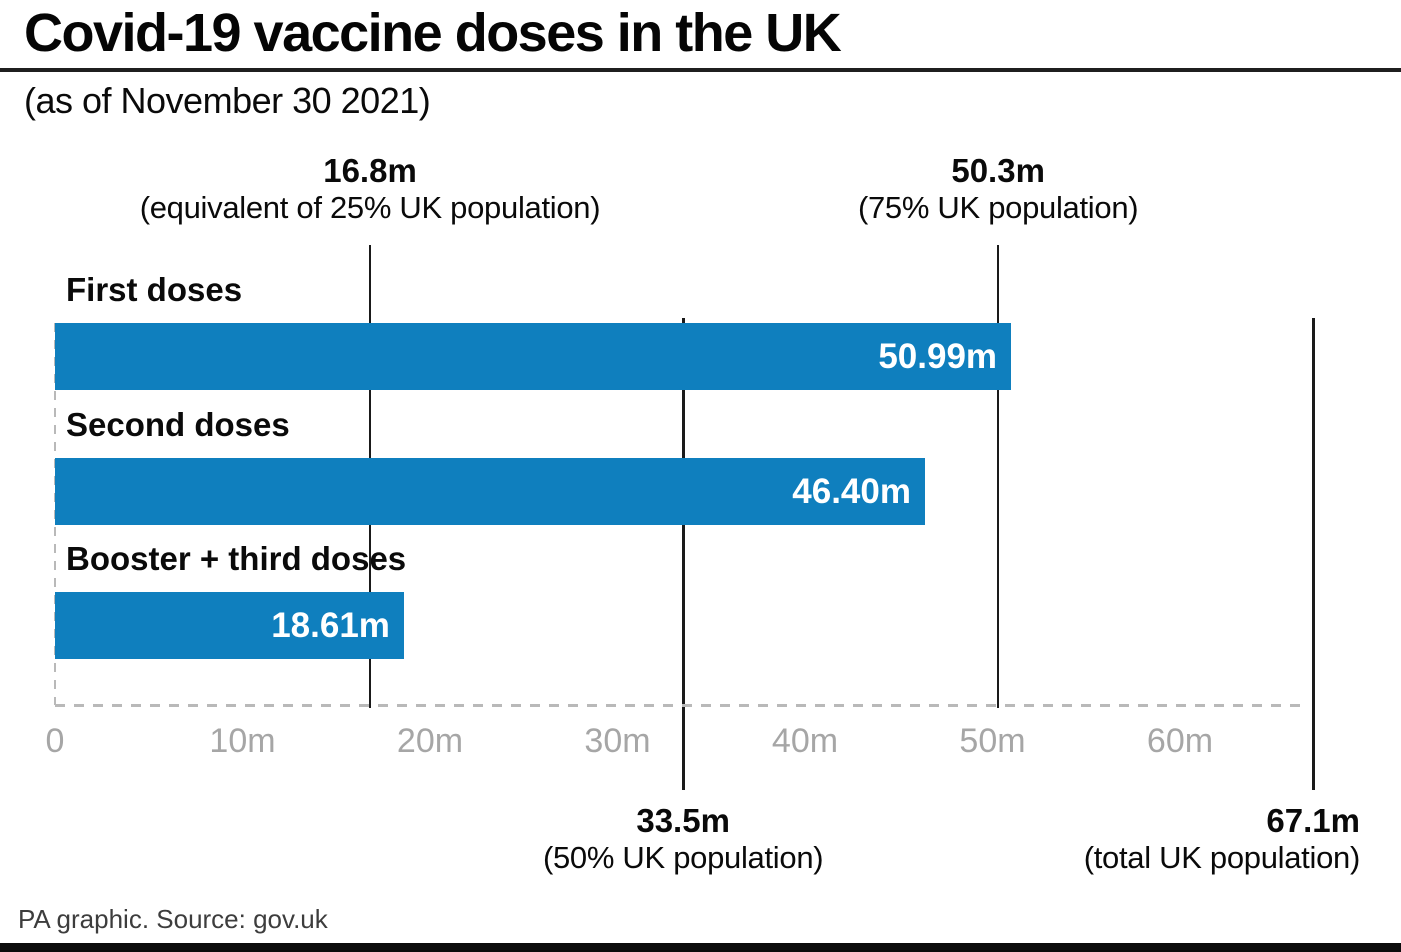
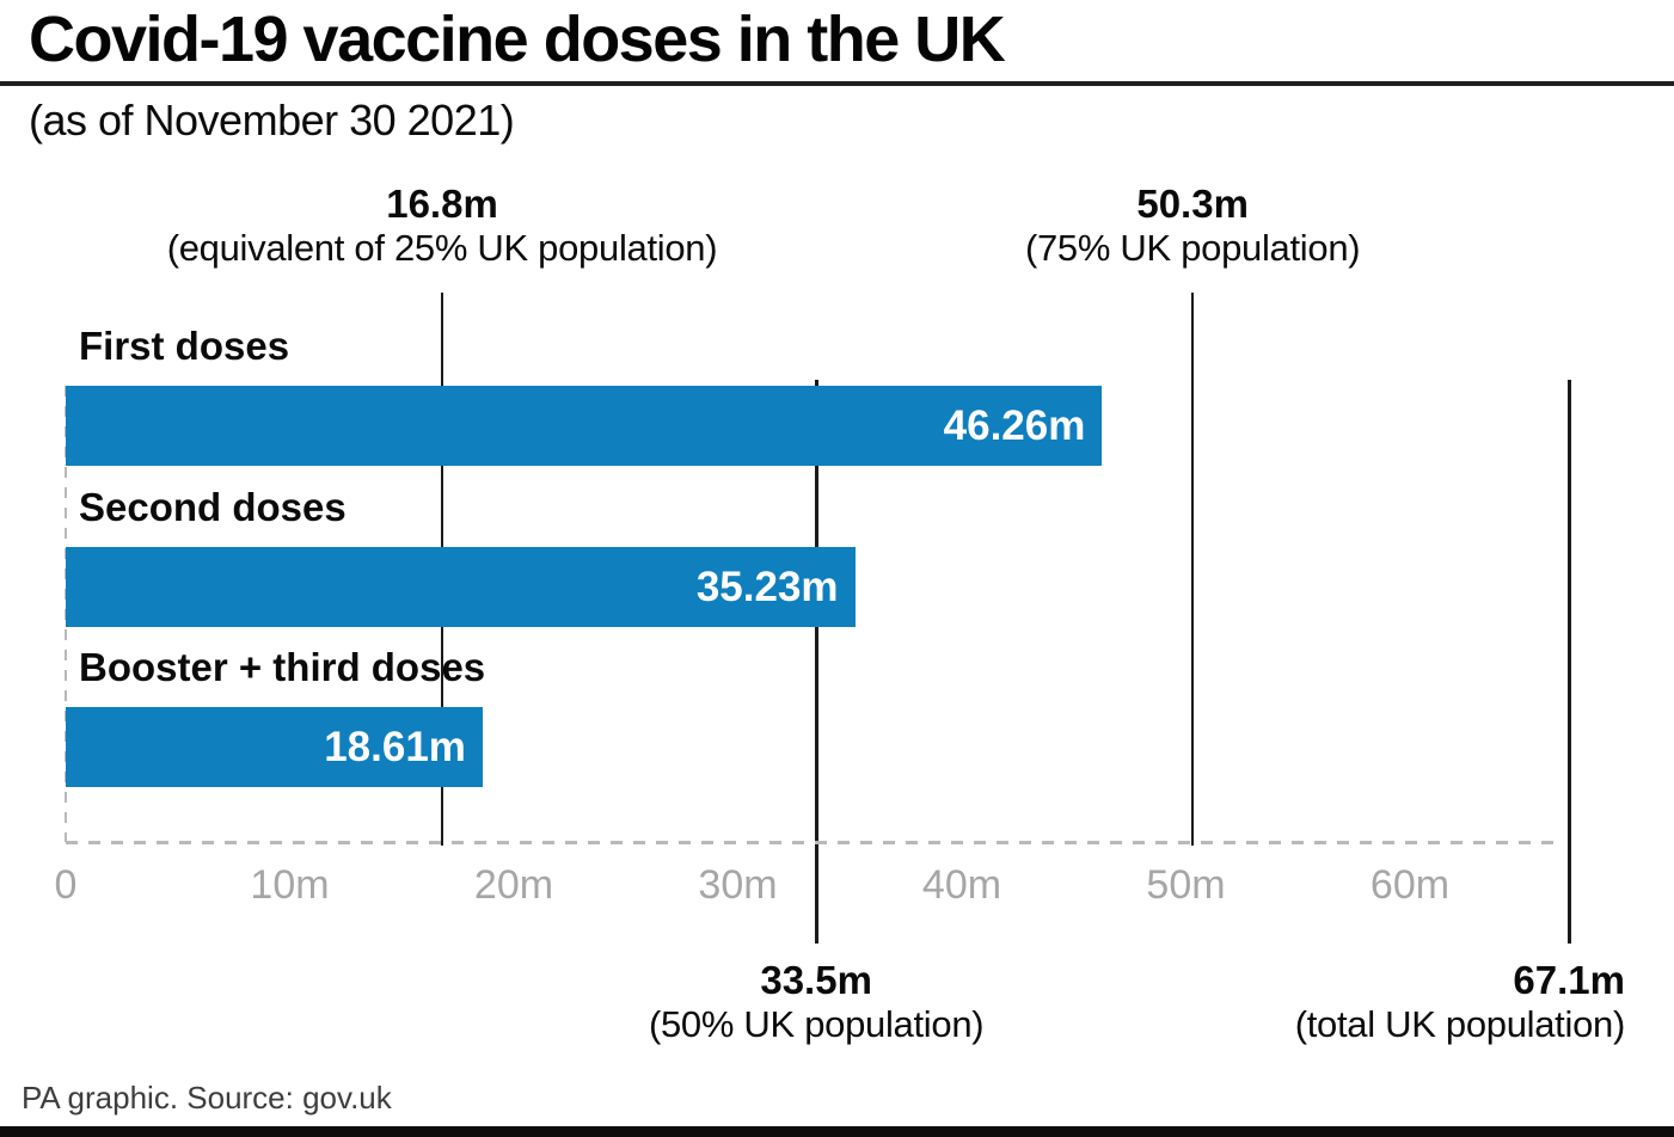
First doses: 50.99m -> 46.26m
Second doses: 46.40m -> 35.23m
